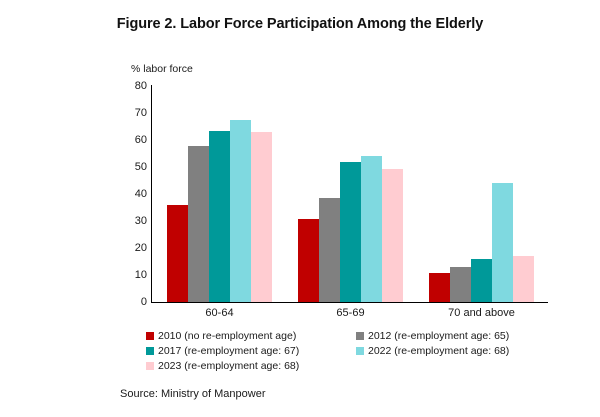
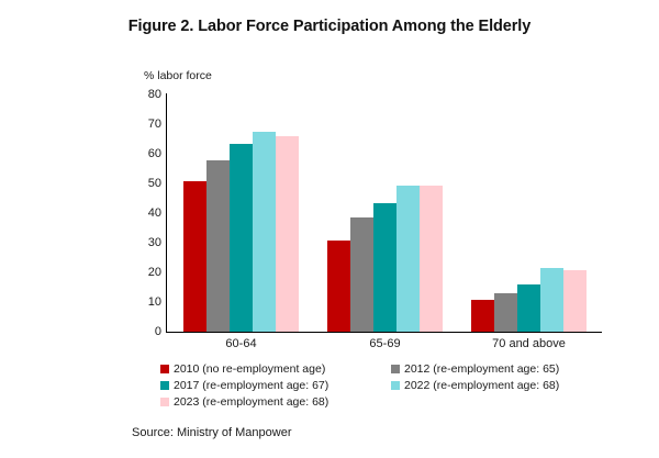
2010 (no re-employment age)/60-64: 36 -> 51
2023 (re-employment age: 68)/60-64: 63 -> 66
2017 (re-employment age: 67)/65-69: 52 -> 43
2022 (re-employment age: 68)/65-69: 54 -> 49
2022 (re-employment age: 68)/70 and above: 44 -> 22
2023 (re-employment age: 68)/70 and above: 17 -> 21
